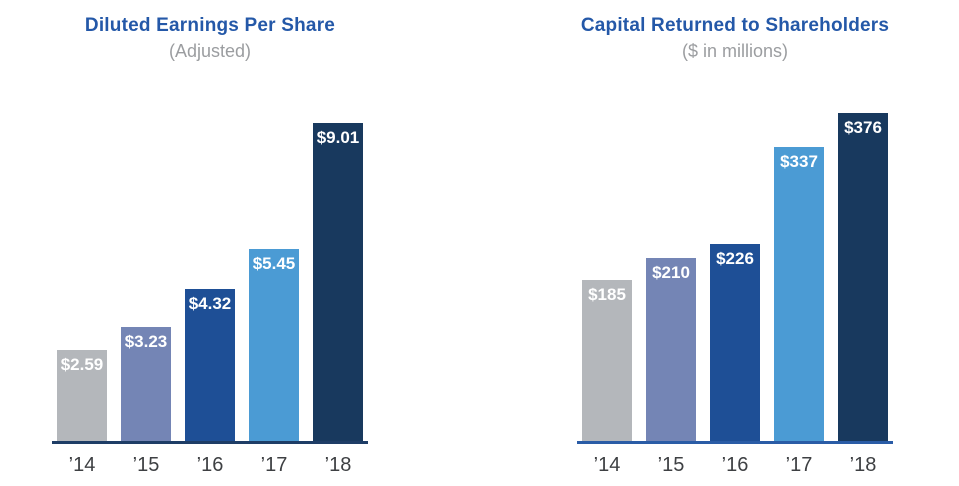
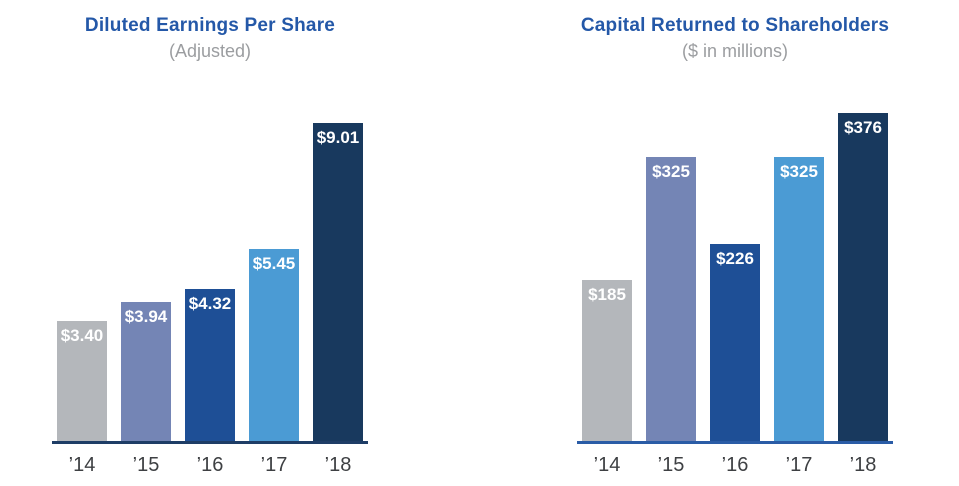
Diluted Earnings Per Share/’14: $2.59 -> $3.40
Diluted Earnings Per Share/’15: $3.23 -> $3.94
Capital Returned to Shareholders/’15: $210 -> $325
Capital Returned to Shareholders/’17: $337 -> $325
